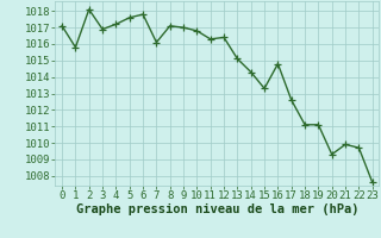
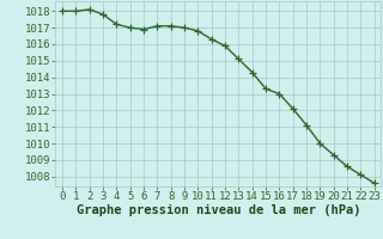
0: 1017.1 -> 1018.0
1: 1015.8 -> 1018.0
3: 1016.9 -> 1017.8
5: 1017.6 -> 1017.0
6: 1017.8 -> 1016.9
7: 1016.1 -> 1017.1
12: 1016.4 -> 1015.9
16: 1014.8 -> 1013.0
17: 1012.6 -> 1012.1
19: 1011.1 -> 1010.0
21: 1009.9 -> 1008.6
22: 1009.7 -> 1008.1
